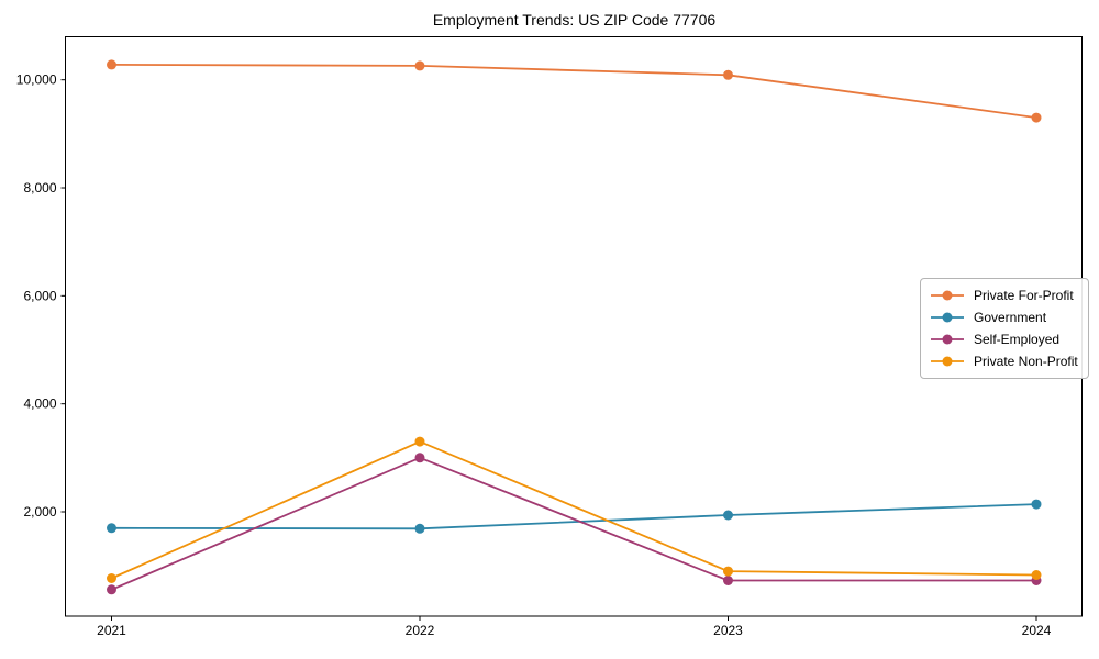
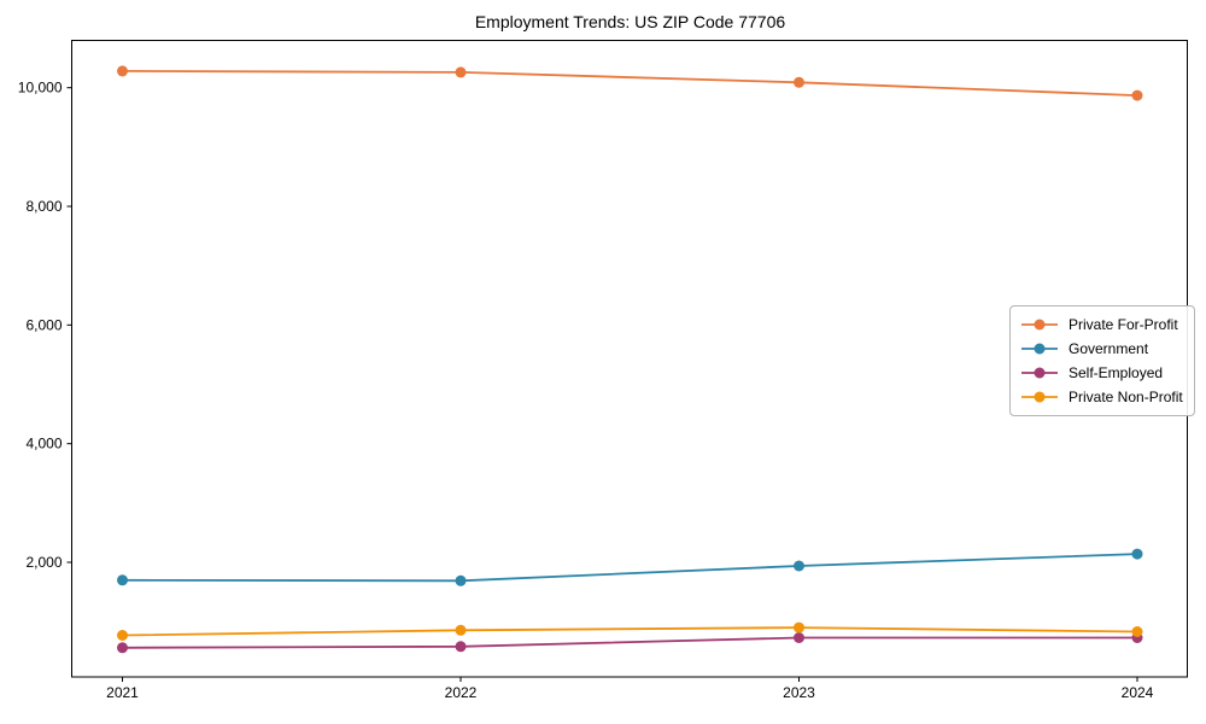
Self-Employed/2022: 3000 -> 600
Private Non-Profit/2022: 3300 -> 900
Private For-Profit/2024: 9300 -> 9900
